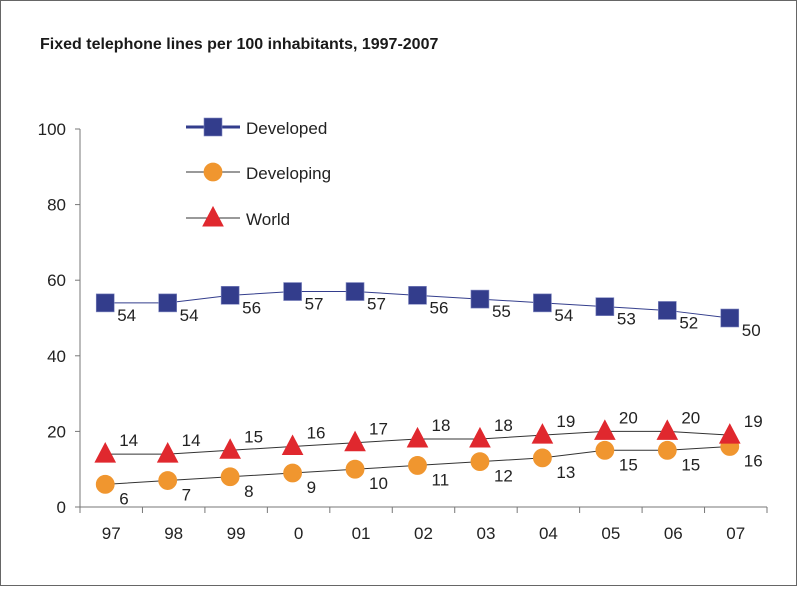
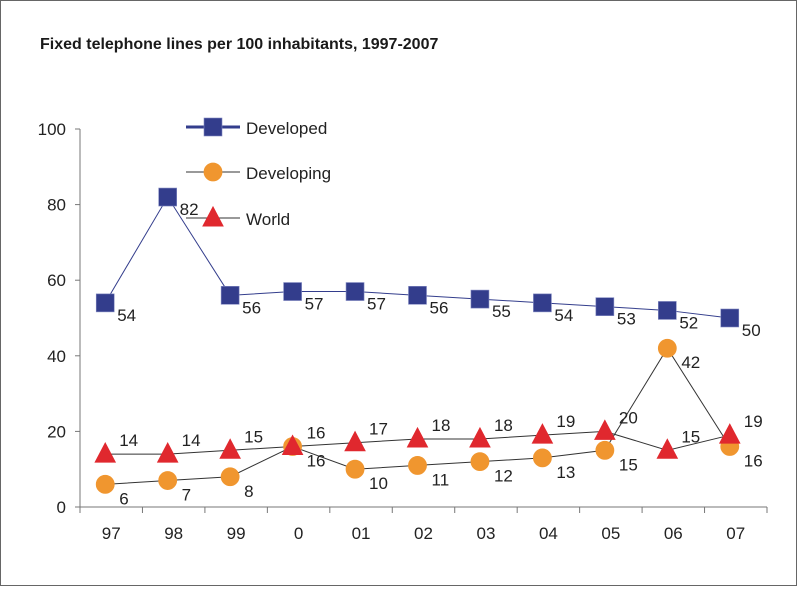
Developed/98: 54 -> 82
Developing/0: 9 -> 16
Developing/06: 15 -> 42
World/06: 20 -> 15
